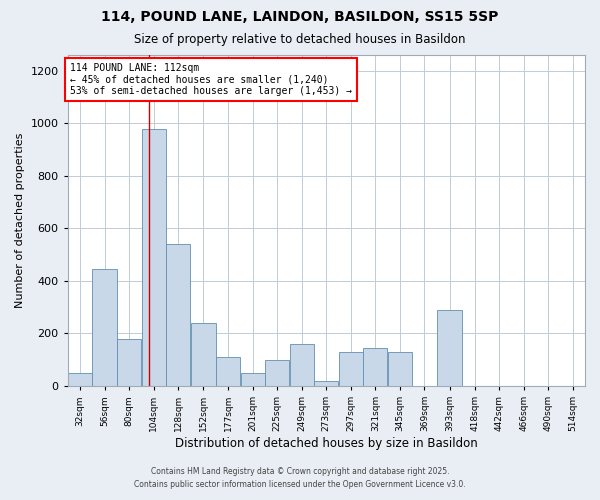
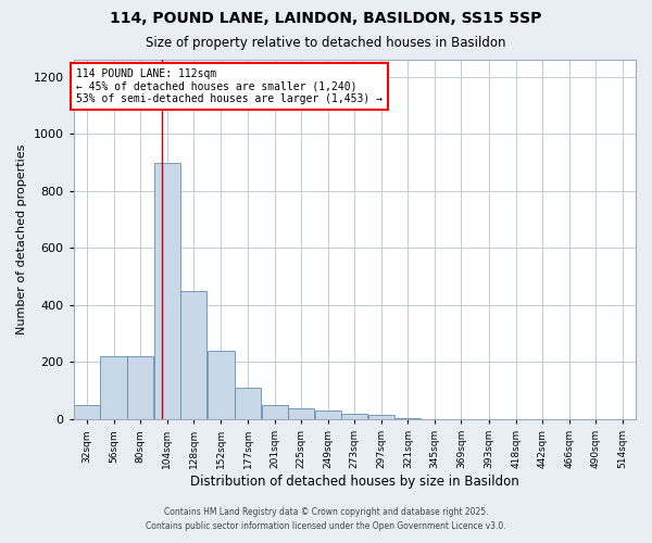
56sqm: 445 -> 220
80sqm: 180 -> 220
104sqm: 980 -> 900
128sqm: 540 -> 450
225sqm: 100 -> 40
249sqm: 160 -> 30
297sqm: 130 -> 15
321sqm: 145 -> 5
345sqm: 130 -> 2
393sqm: 290 -> 1
